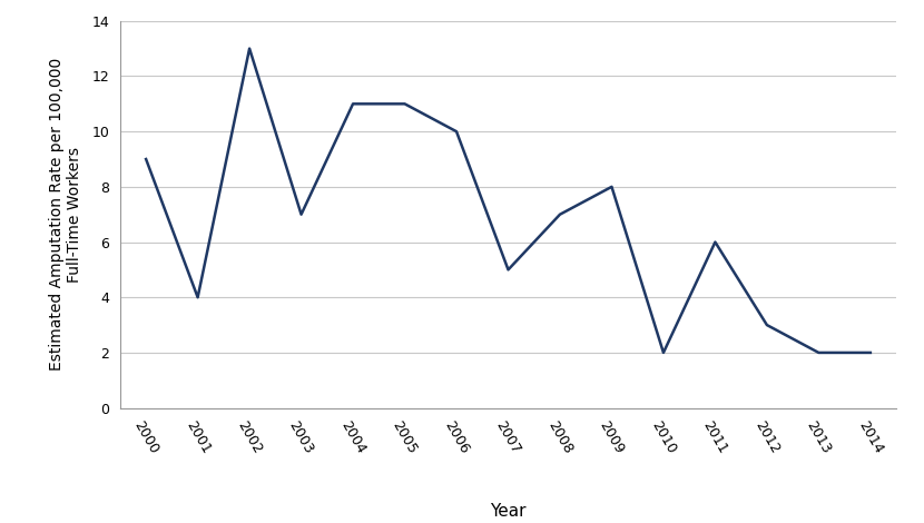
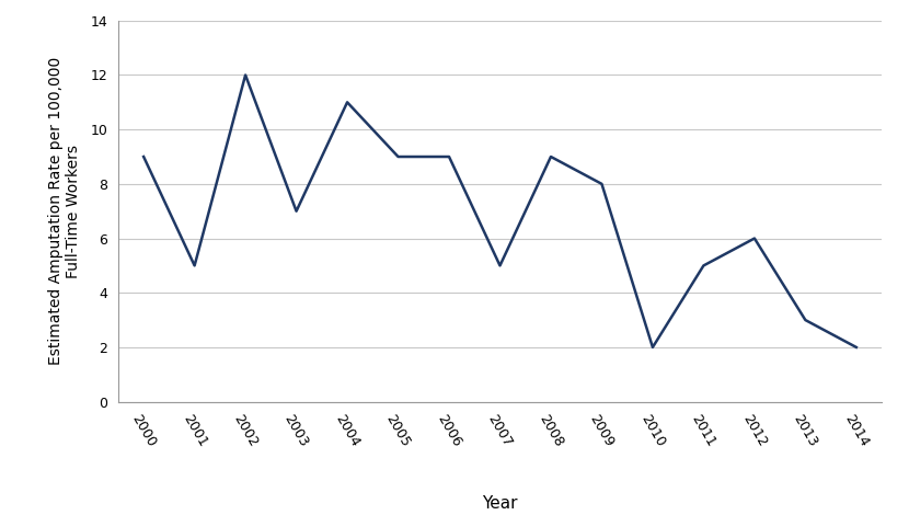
2001: 4 -> 5
2002: 13 -> 12
2005: 11 -> 9
2006: 10 -> 9
2008: 7 -> 9
2011: 6 -> 5
2012: 3 -> 6
2013: 2 -> 3
